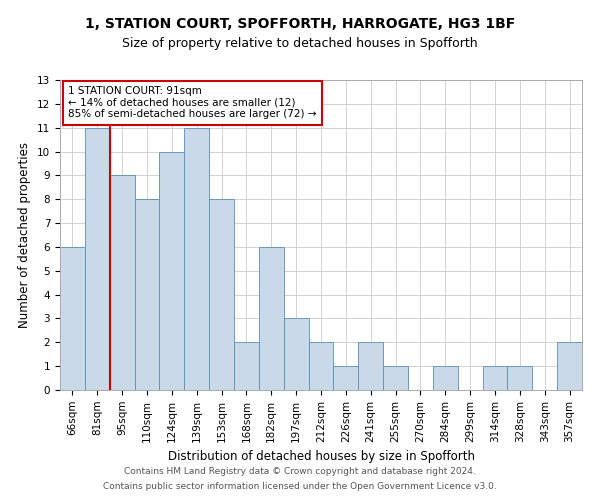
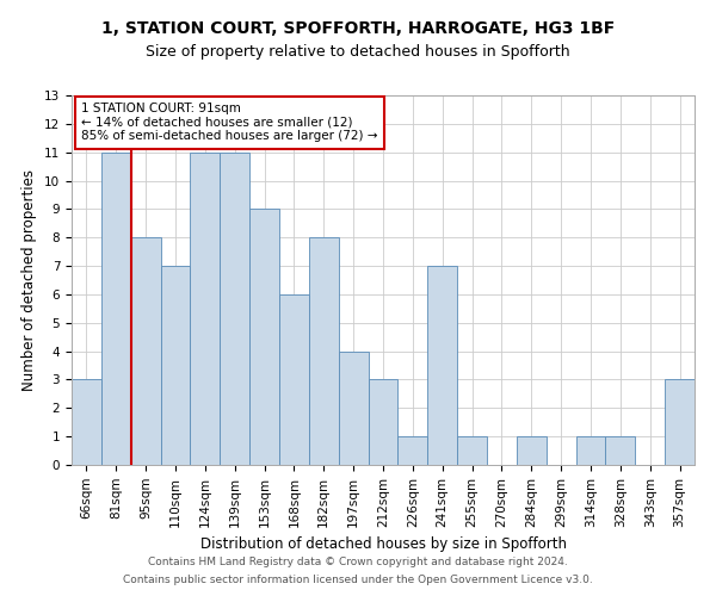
66sqm: 6 -> 3
95sqm: 9 -> 8
110sqm: 8 -> 7
124sqm: 10 -> 11
153sqm: 8 -> 9
168sqm: 2 -> 6
182sqm: 6 -> 8
197sqm: 3 -> 4
212sqm: 2 -> 3
241sqm: 2 -> 7
357sqm: 2 -> 3
